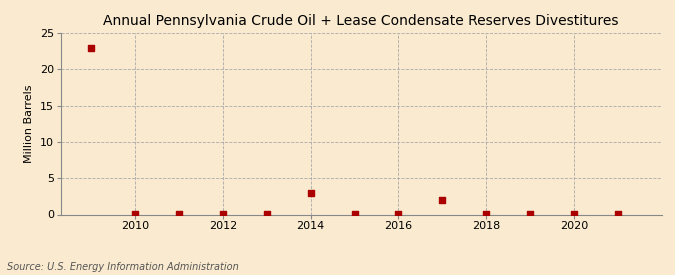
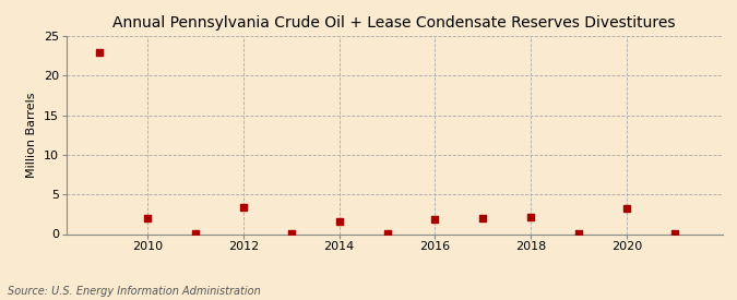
2010: 0.0 -> 2.0
2012: 0.0 -> 3.4
2014: 2.9 -> 1.6
2016: 0.0 -> 1.8
2018: 0.0 -> 2.2
2020: 0.0 -> 3.2
